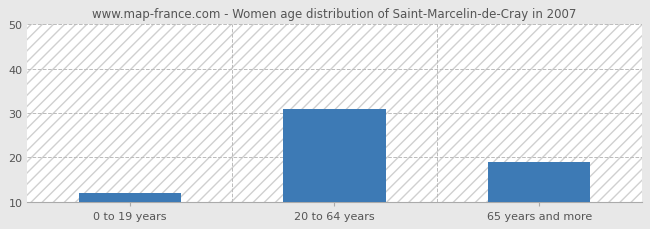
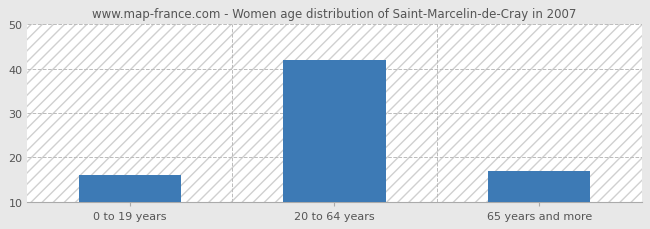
0 to 19 years: 12 -> 16
20 to 64 years: 31 -> 42
65 years and more: 19 -> 17
